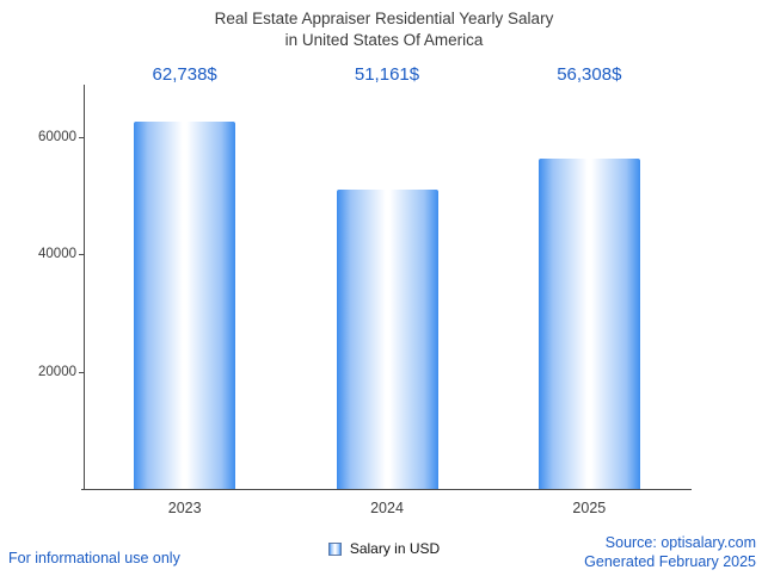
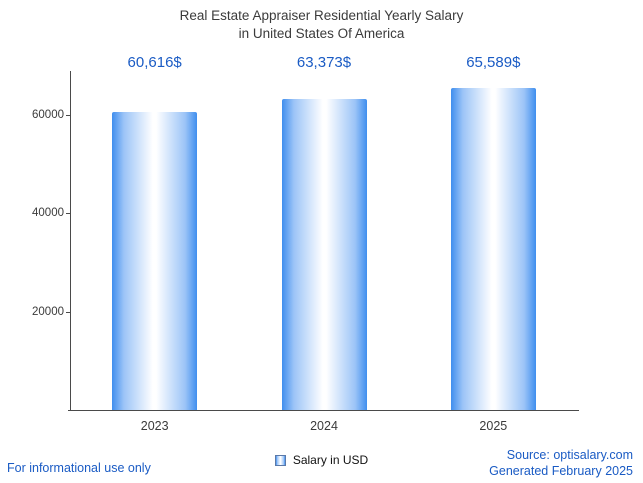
2023: 62,738 -> 60,616
2024: 51,161 -> 63,373
2025: 56,308 -> 65,589
